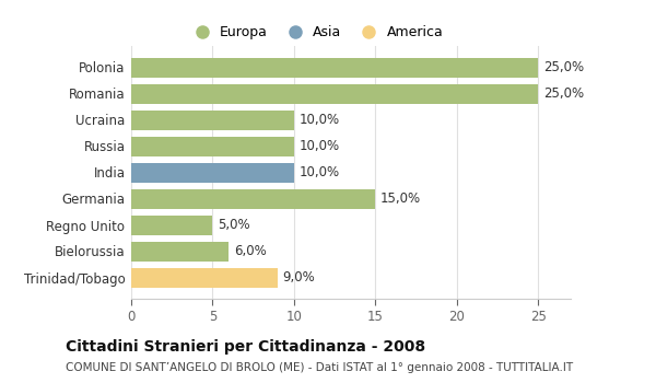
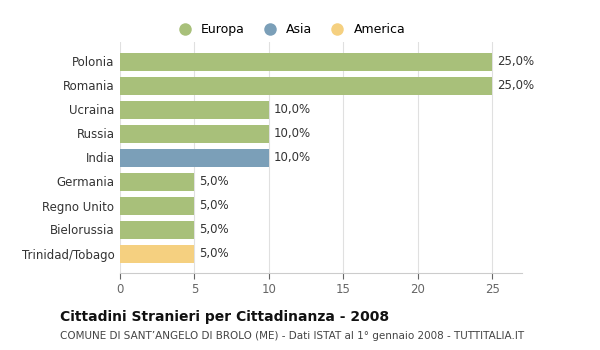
Germania: 15,0% -> 5,0%
Bielorussia: 6,0% -> 5,0%
Trinidad/Tobago: 9,0% -> 5,0%
